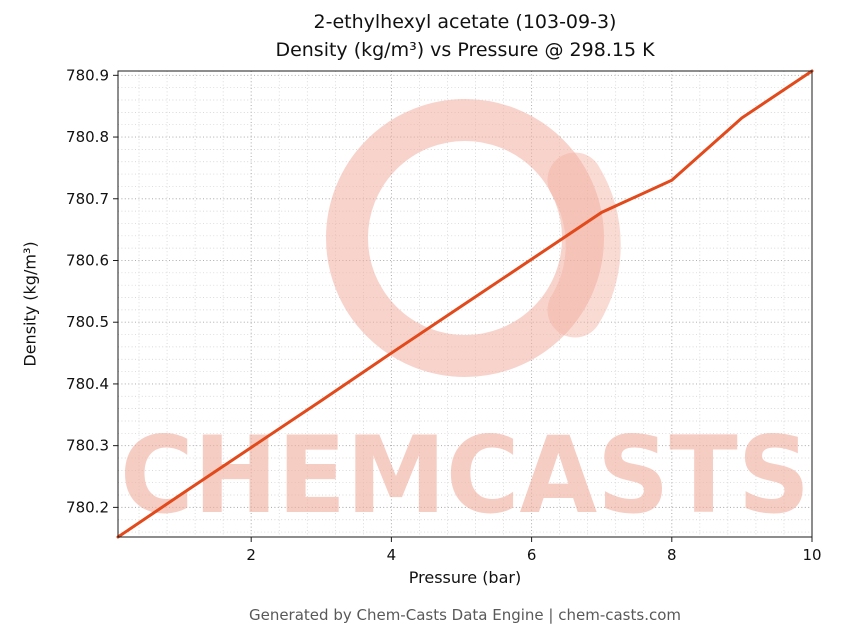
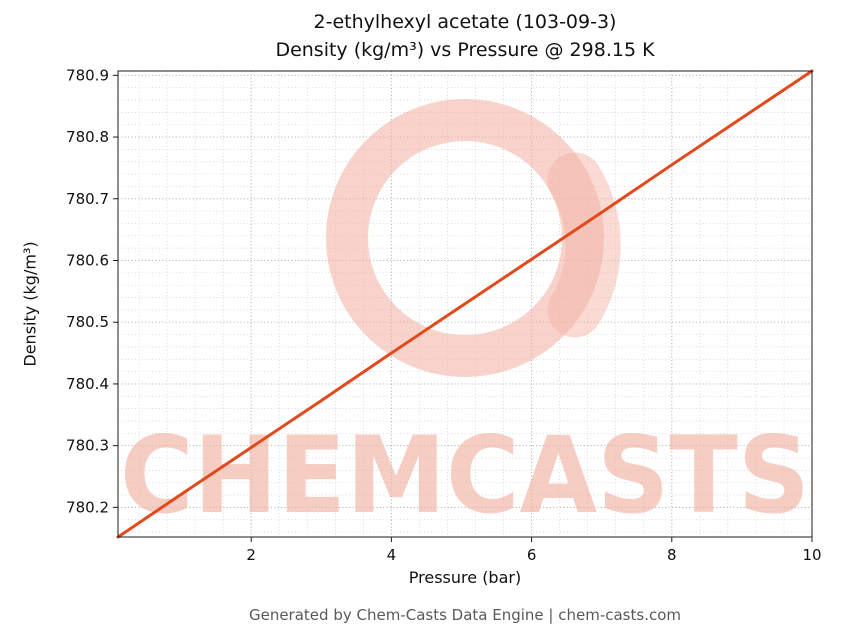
8: 780.73 -> 780.75
